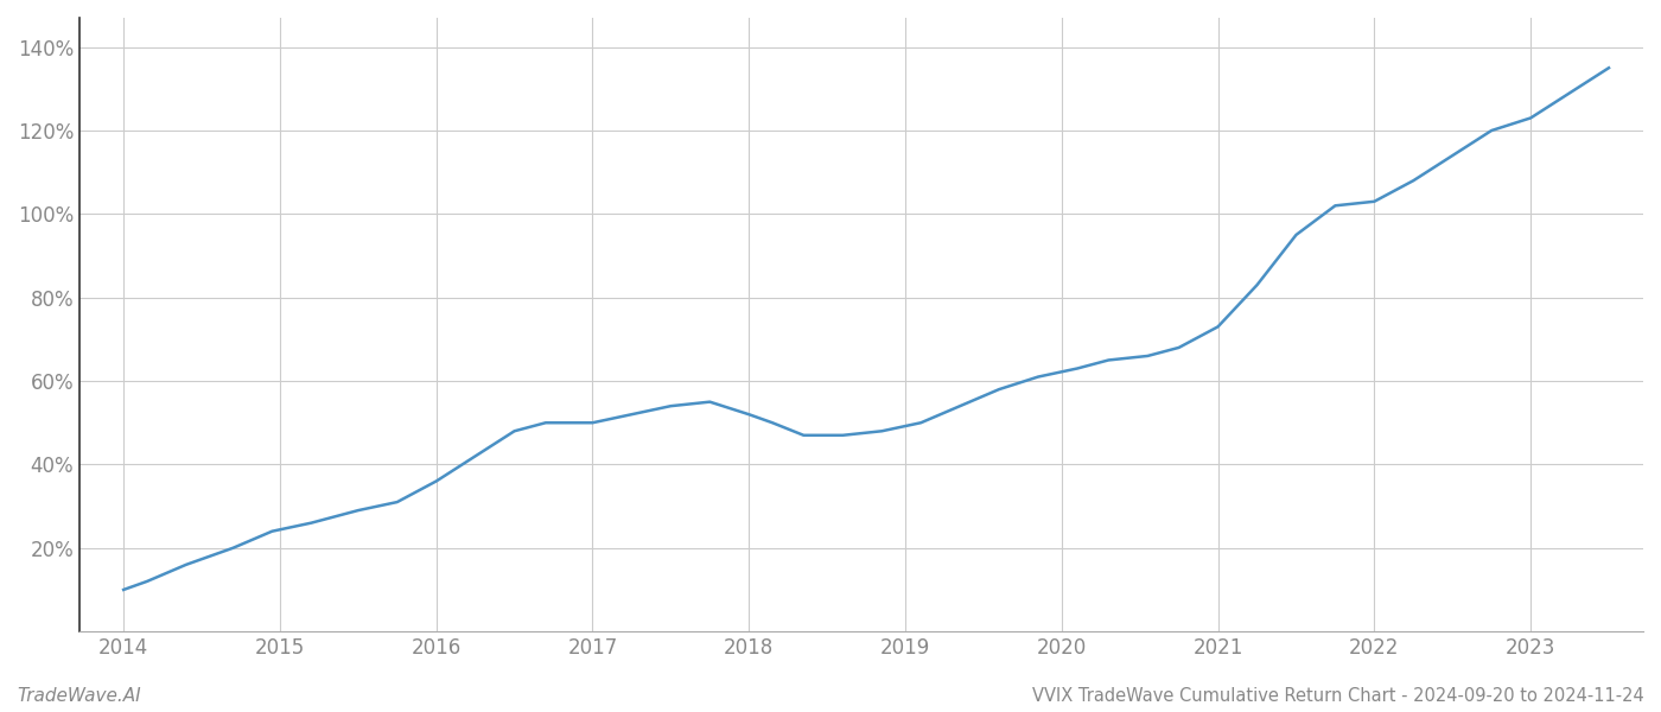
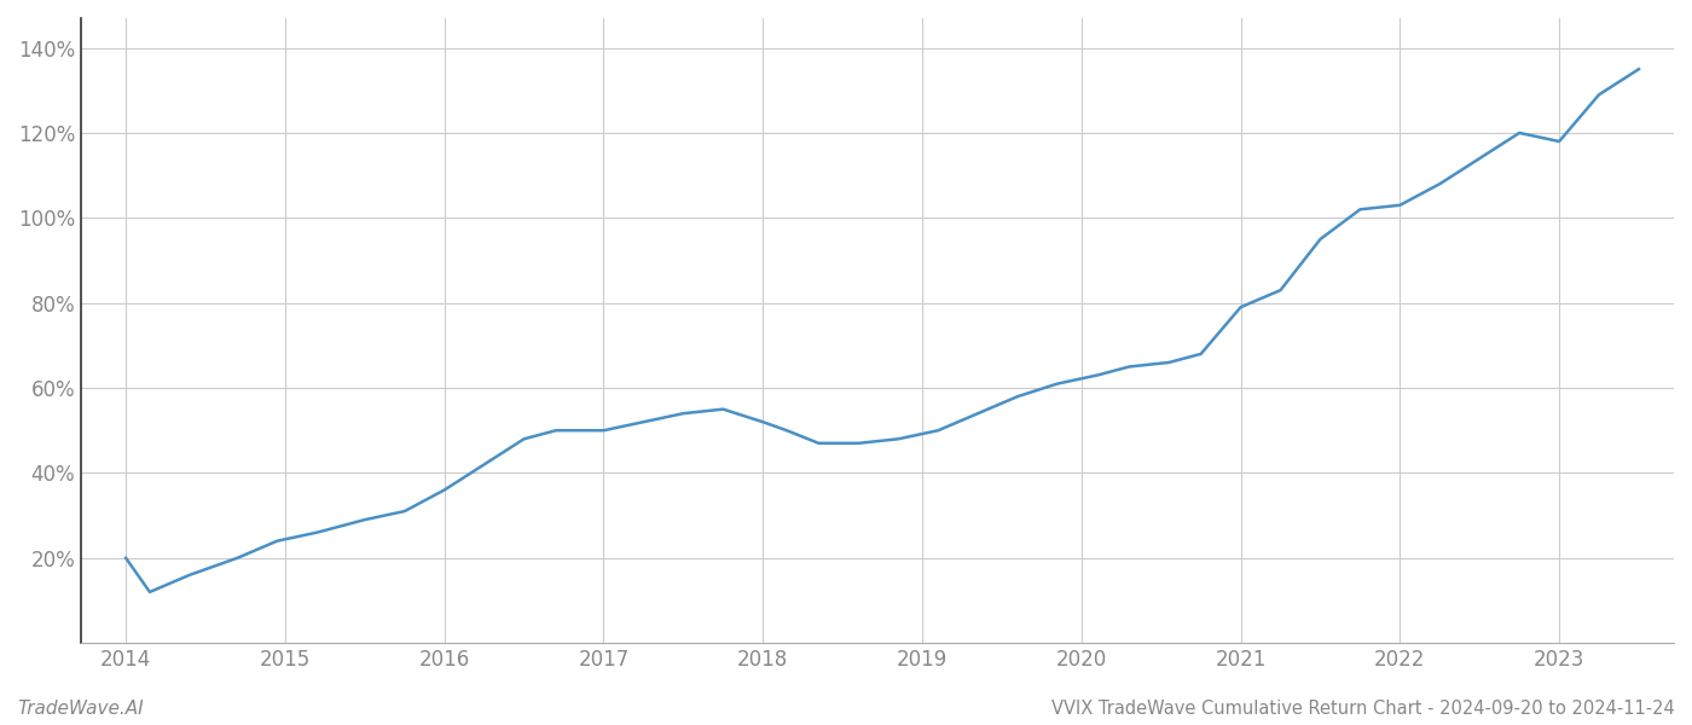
2014: 10% -> 20%
2021: 73% -> 79%
2023: 123% -> 118%
